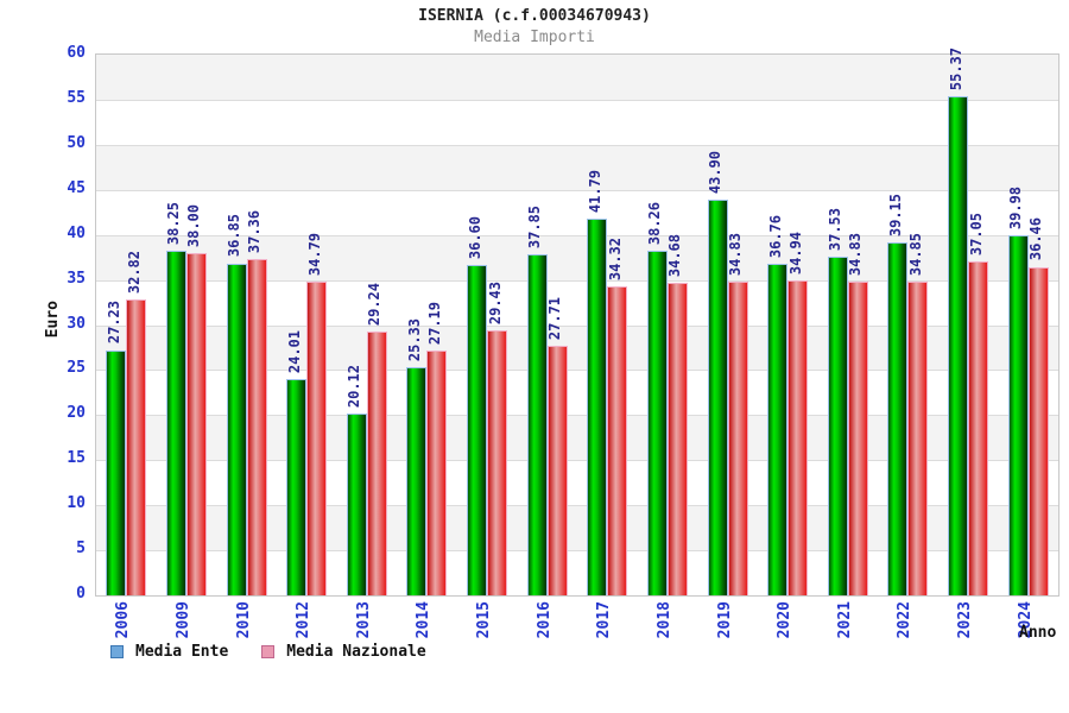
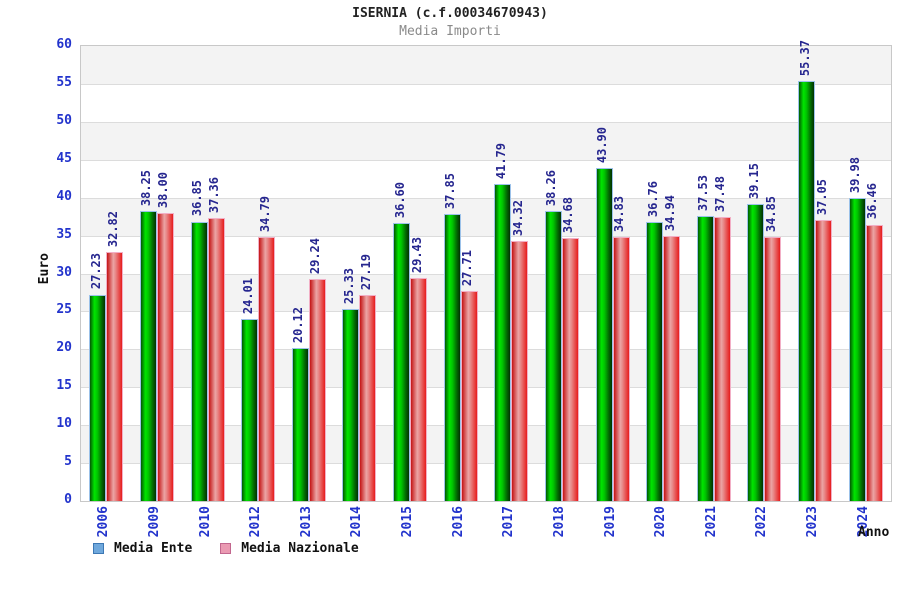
Media Nazionale/2021: 34.83 -> 37.48
